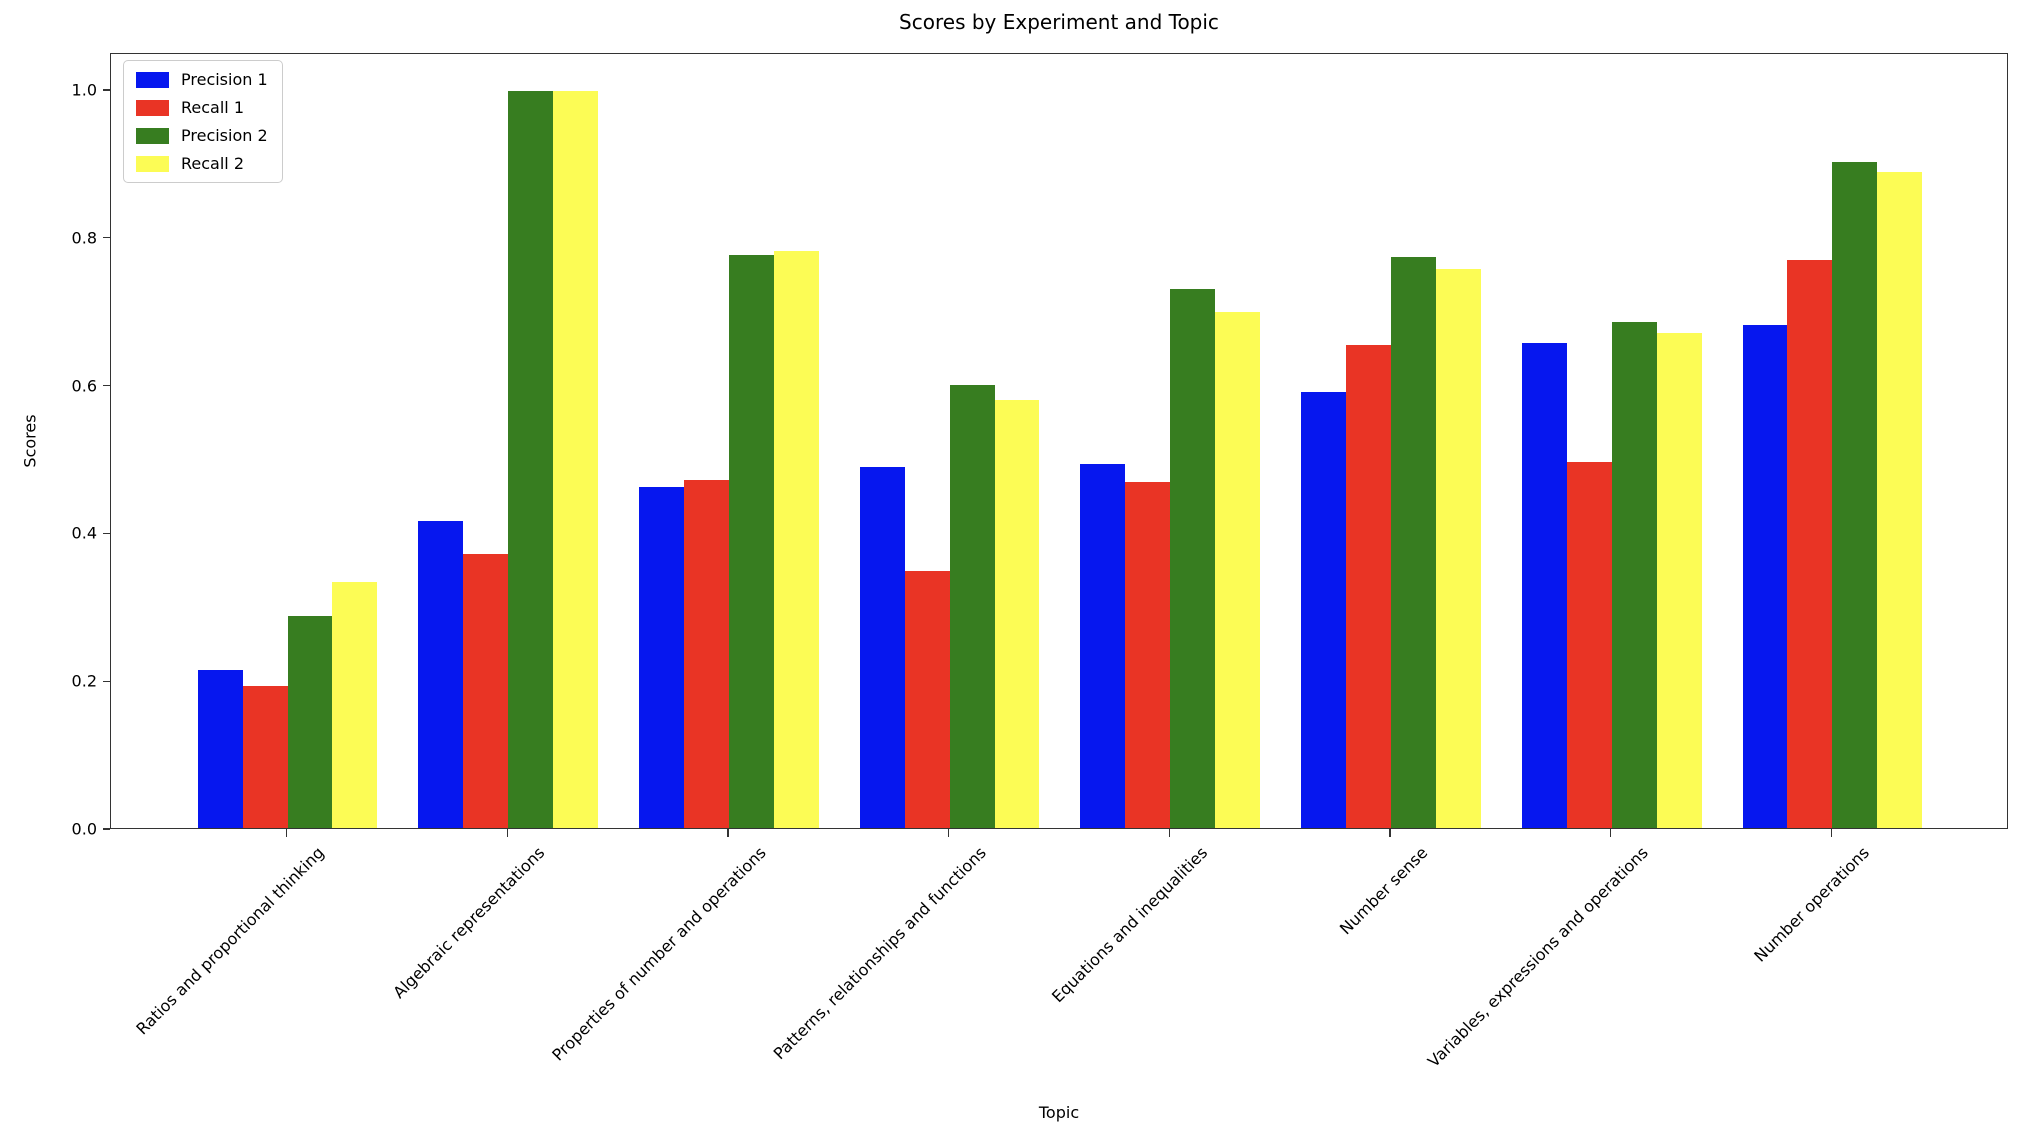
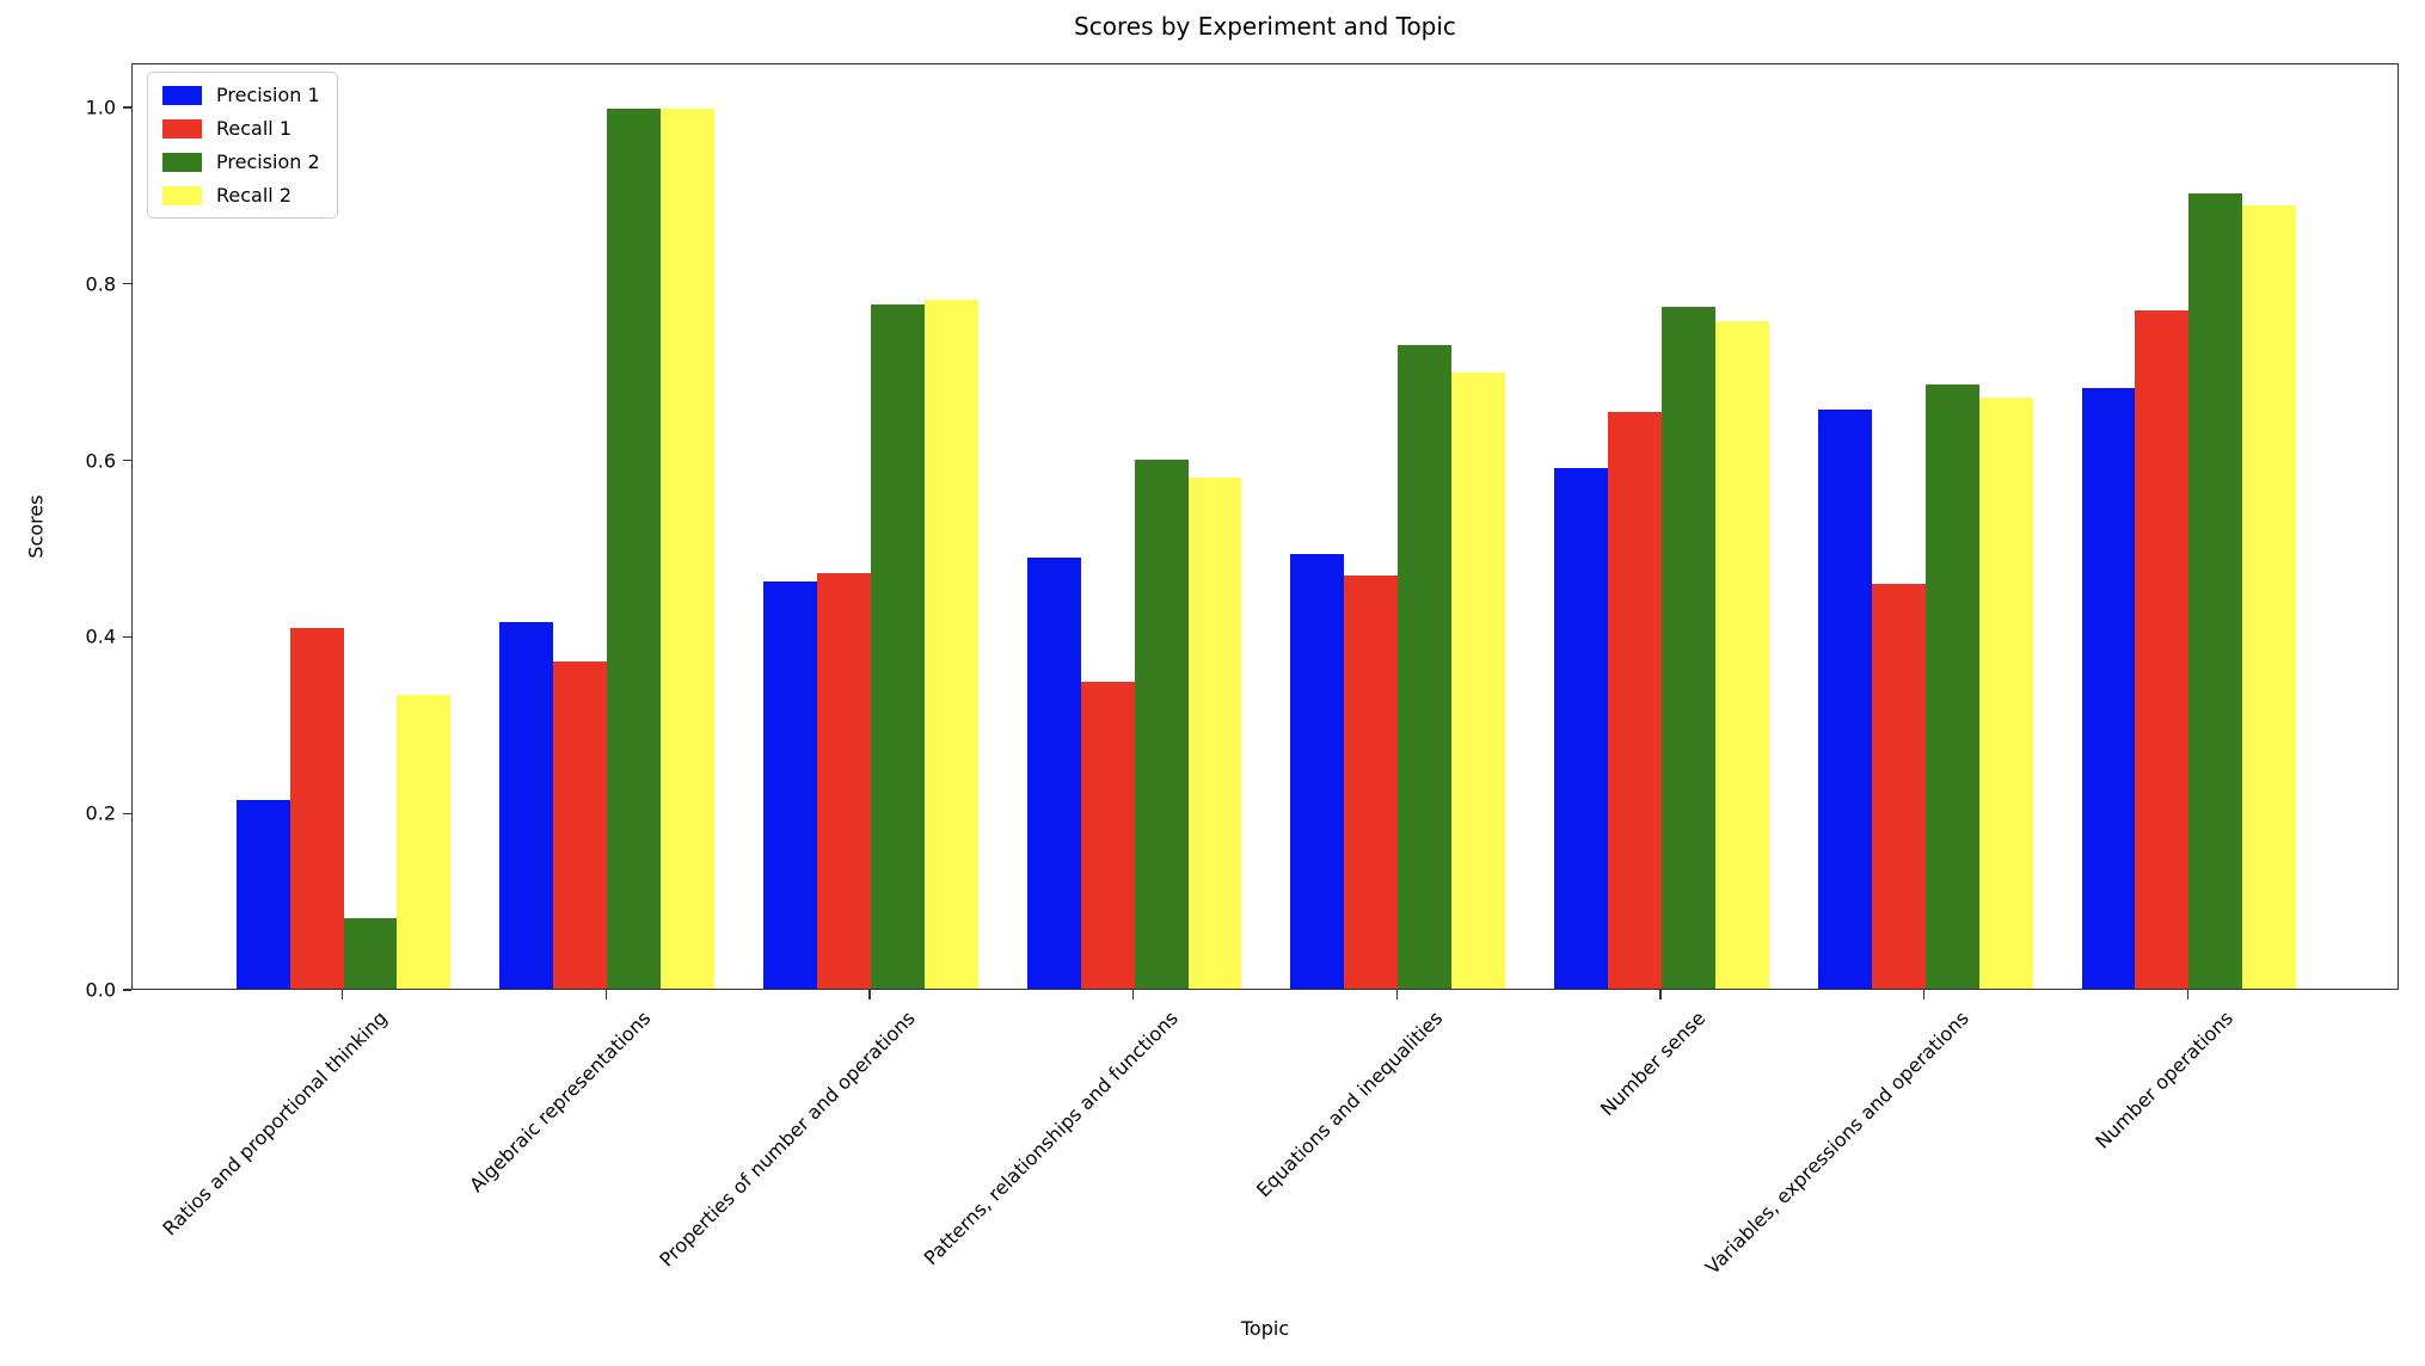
Recall 1/Ratios and proportional thinking: 0.19 -> 0.41
Precision 2/Ratios and proportional thinking: 0.29 -> 0.08
Recall 1/Variables, expressions and operations: 0.50 -> 0.46
